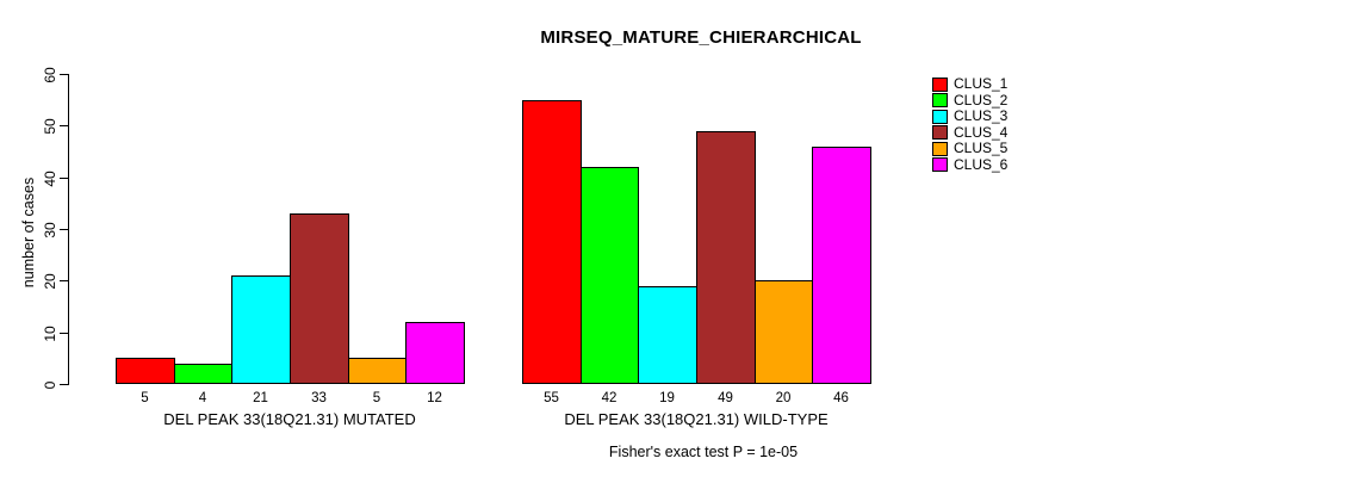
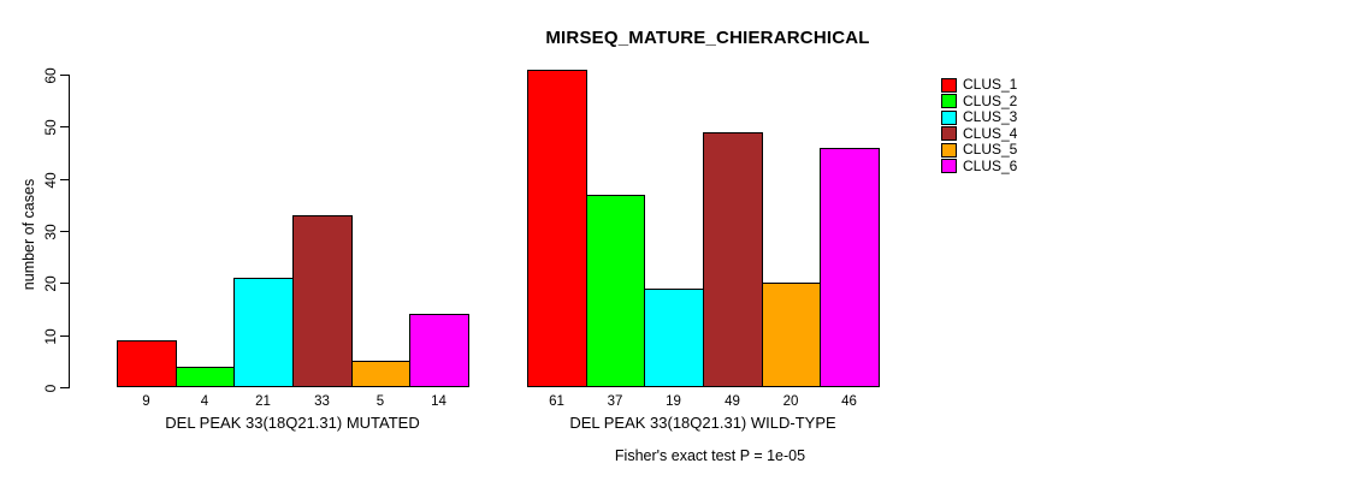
CLUS_1/DEL PEAK 33(18Q21.31) MUTATED: 5 -> 9
CLUS_6/DEL PEAK 33(18Q21.31) MUTATED: 12 -> 14
CLUS_1/DEL PEAK 33(18Q21.31) WILD-TYPE: 55 -> 61
CLUS_2/DEL PEAK 33(18Q21.31) WILD-TYPE: 42 -> 37
